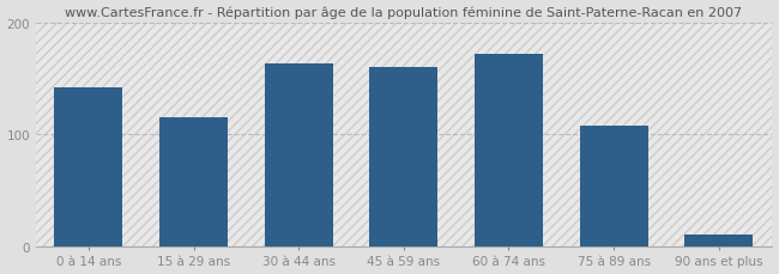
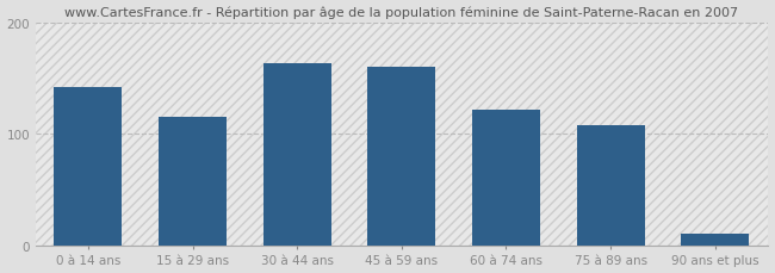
60 à 74 ans: 172 -> 122
